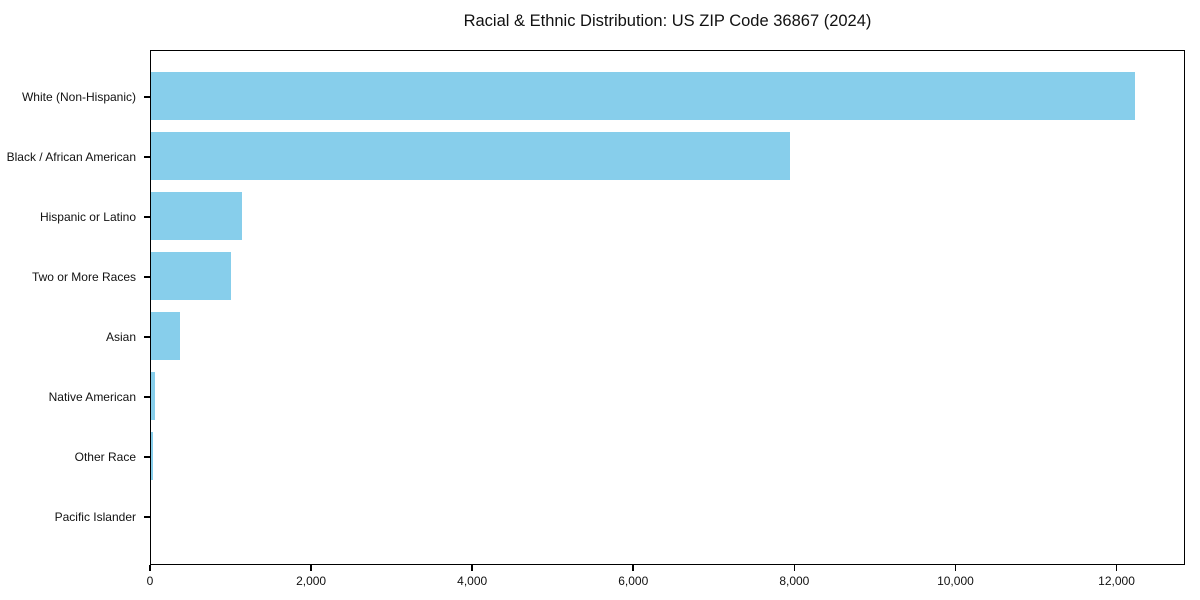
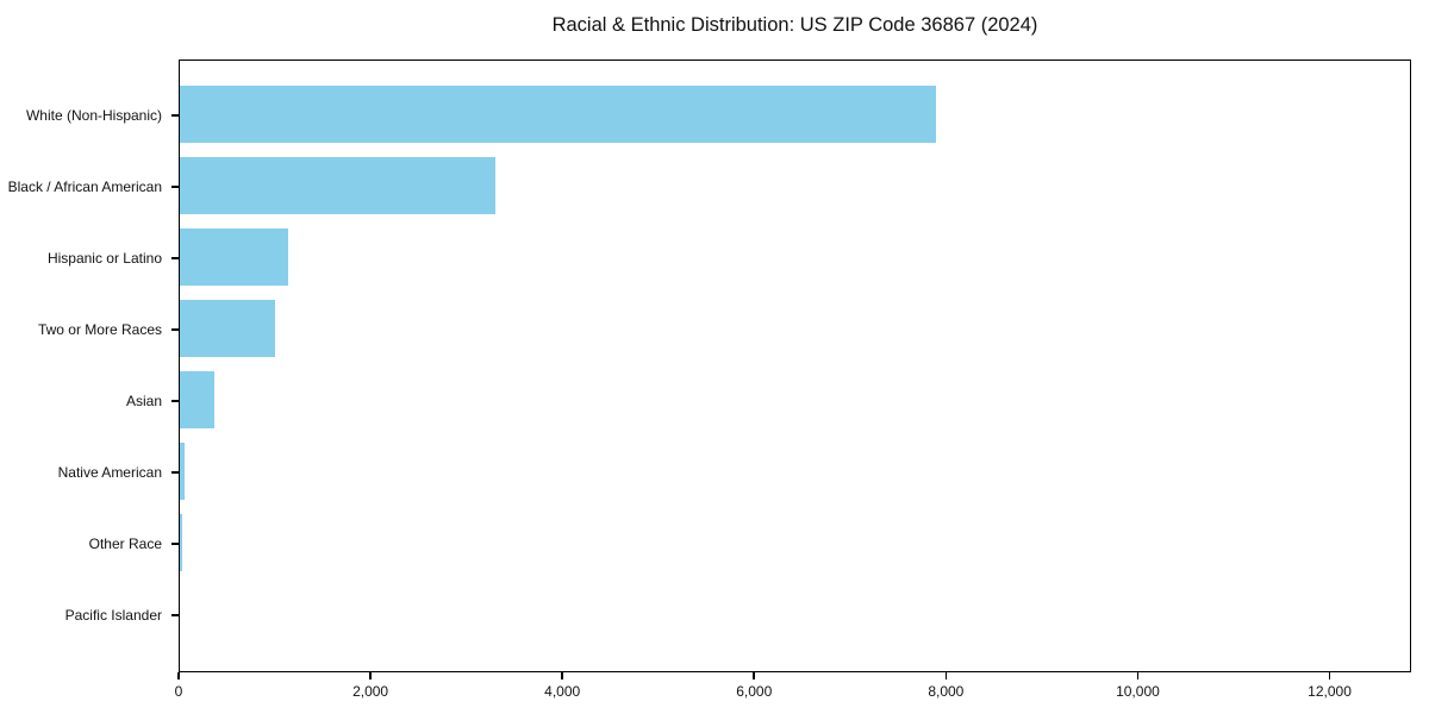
White (Non-Hispanic): 12200 -> 7900
Black / African American: 8000 -> 3300
